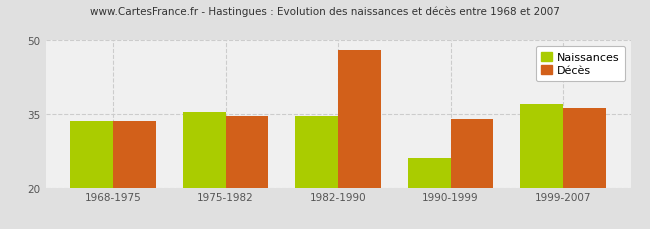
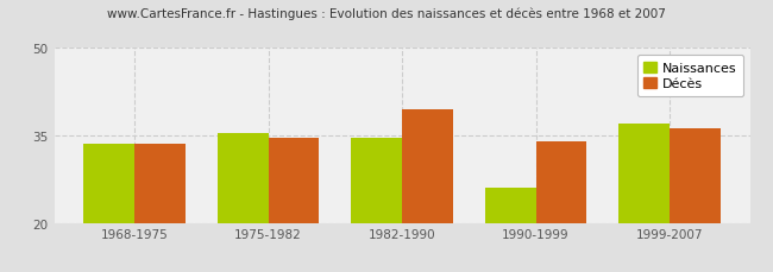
Décès/1982-1990: 48.0 -> 39.5
